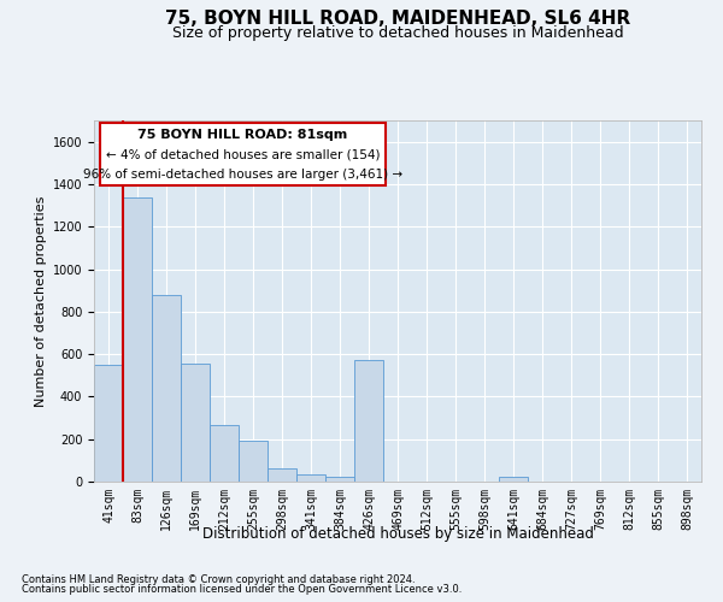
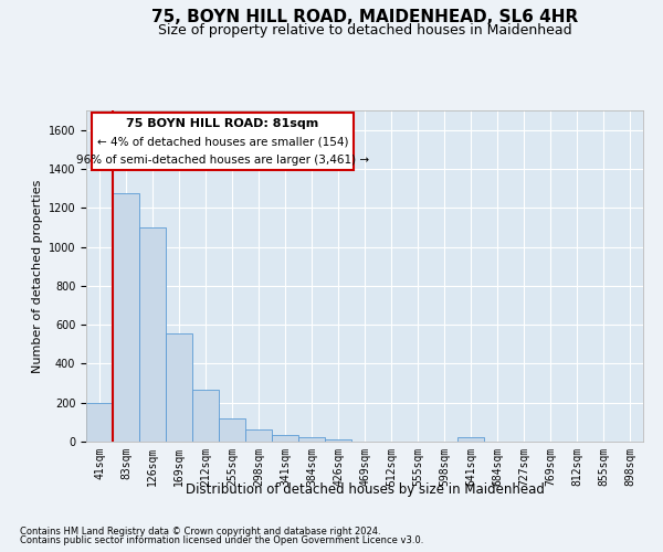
41sqm: 550 -> 200
83sqm: 1340 -> 1280
126sqm: 880 -> 1100
255sqm: 190 -> 120
426sqm: 570 -> 10
